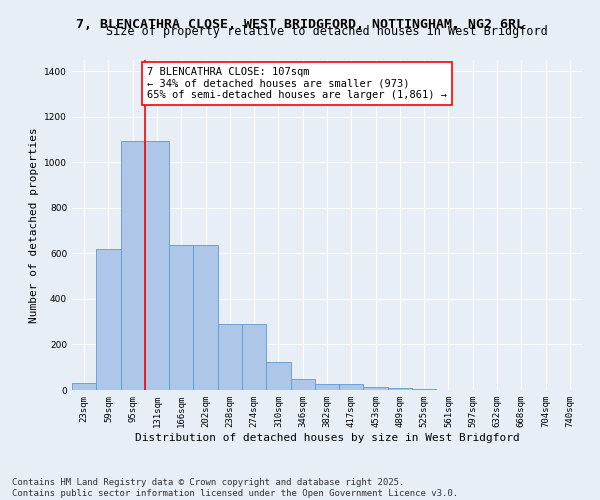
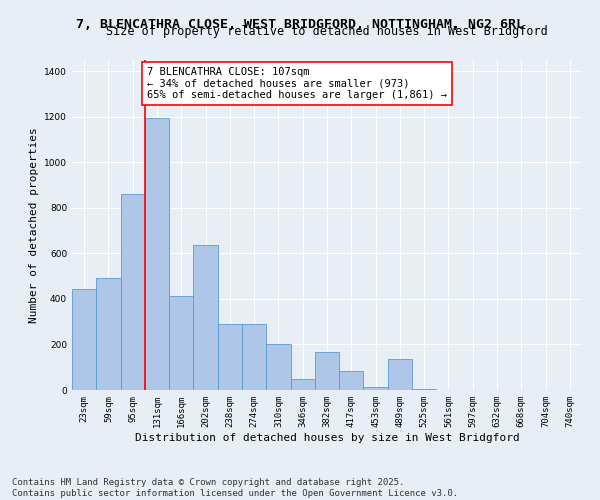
23sqm: 30 -> 445
59sqm: 620 -> 490
95sqm: 1095 -> 860
131sqm: 1095 -> 1195
166sqm: 638 -> 415
310sqm: 125 -> 200
382sqm: 25 -> 165
417sqm: 25 -> 85
489sqm: 10 -> 135
